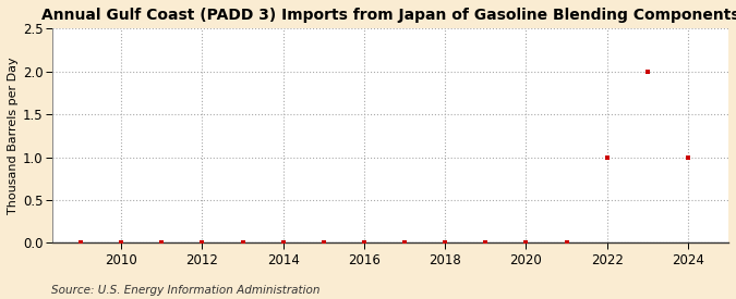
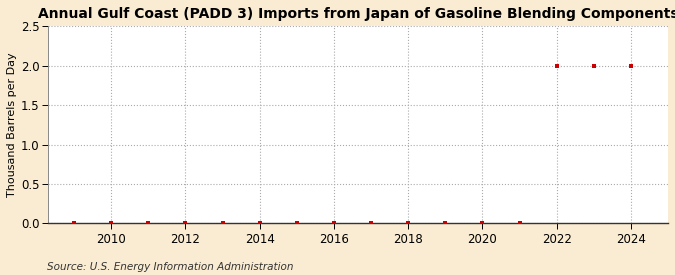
2022: 1 -> 2
2024: 1 -> 2
